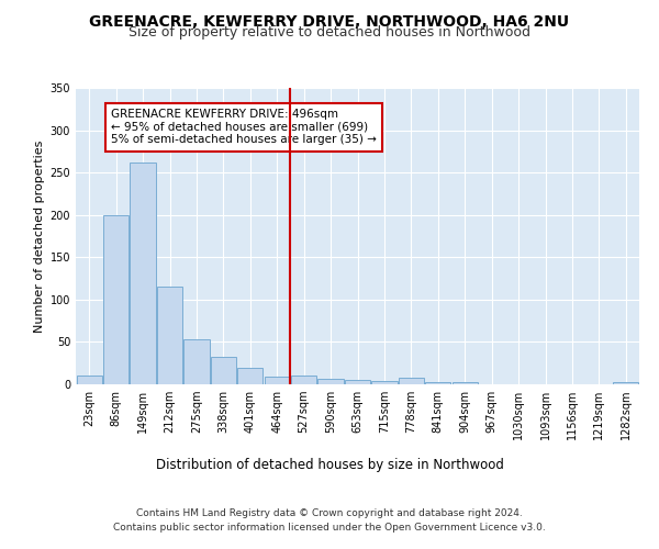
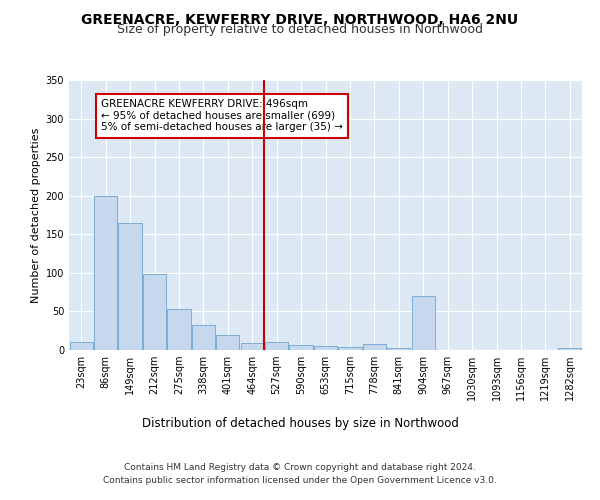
149sqm: 262 -> 164
212sqm: 116 -> 98
904sqm: 3 -> 70
